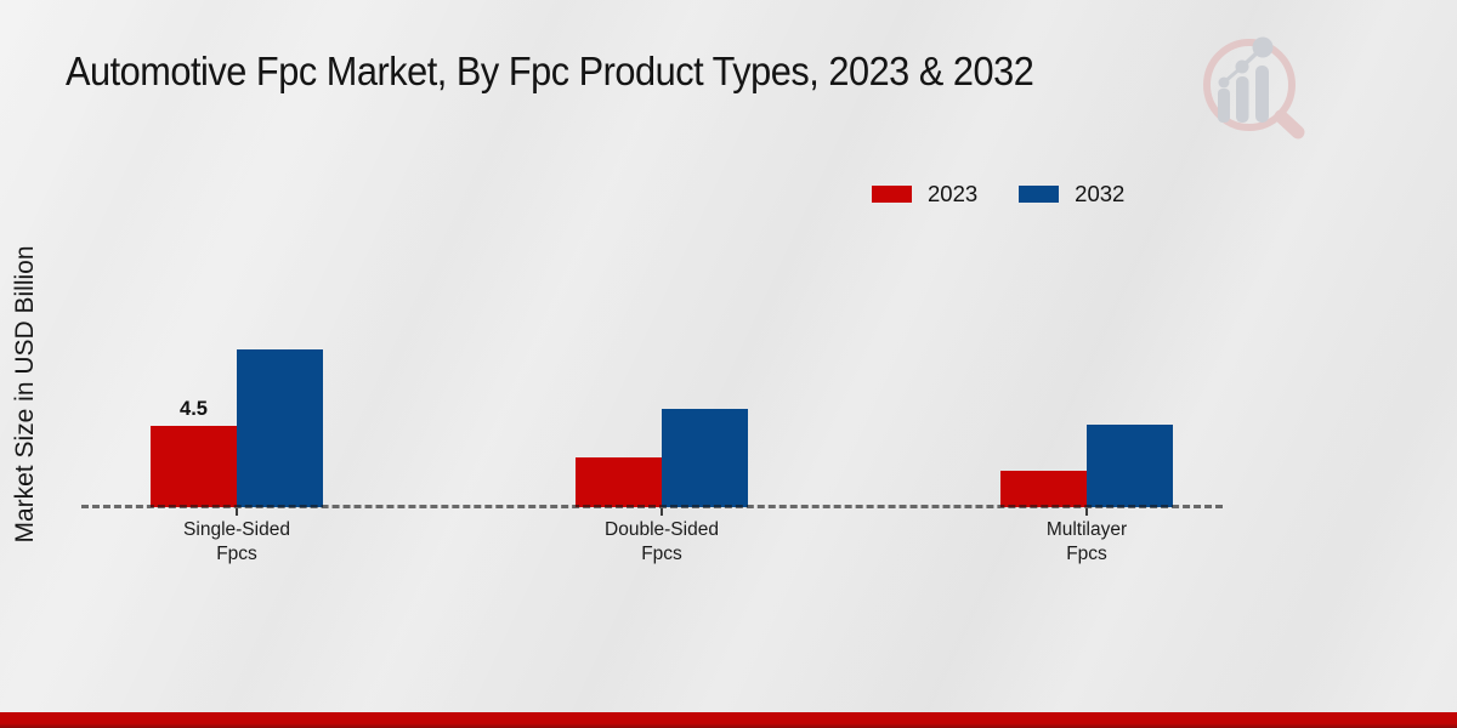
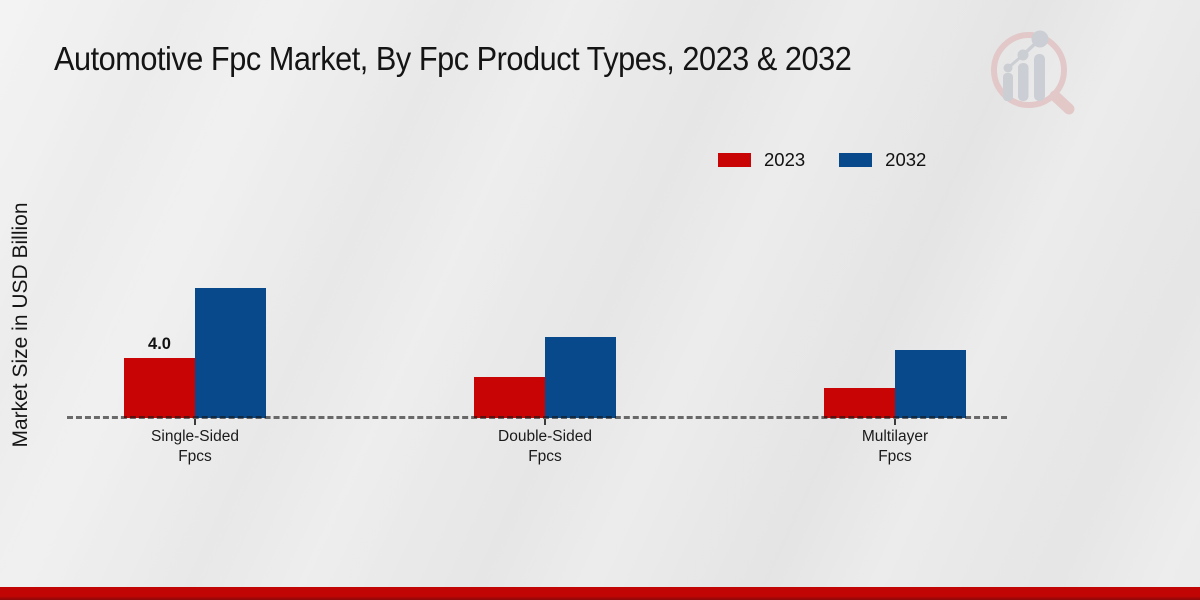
2023/Single-Sided Fpcs: 4.5 -> 4.0
